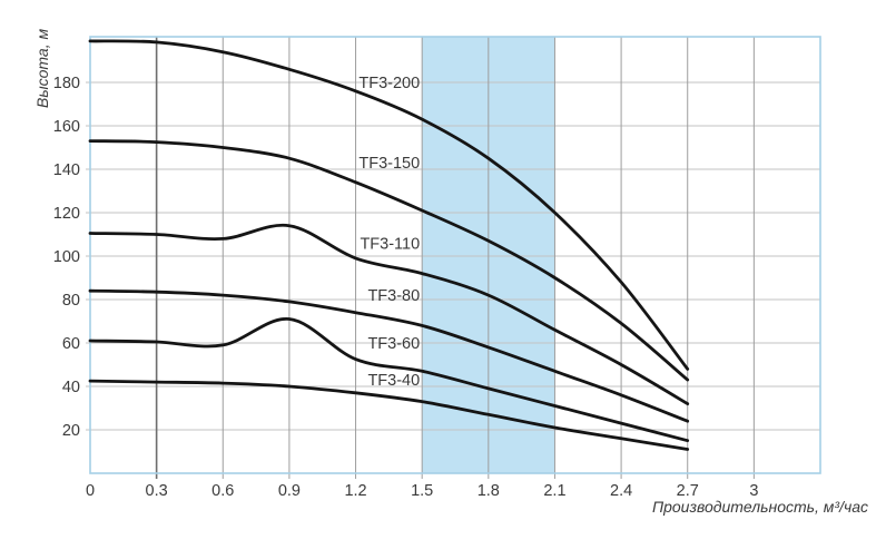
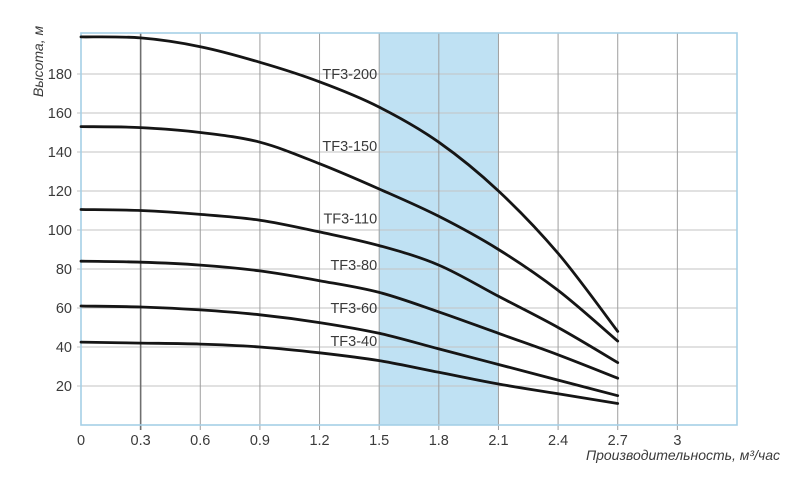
TF3-110/0.9: 114 -> 105
TF3-60/0.9: 71 -> 56
